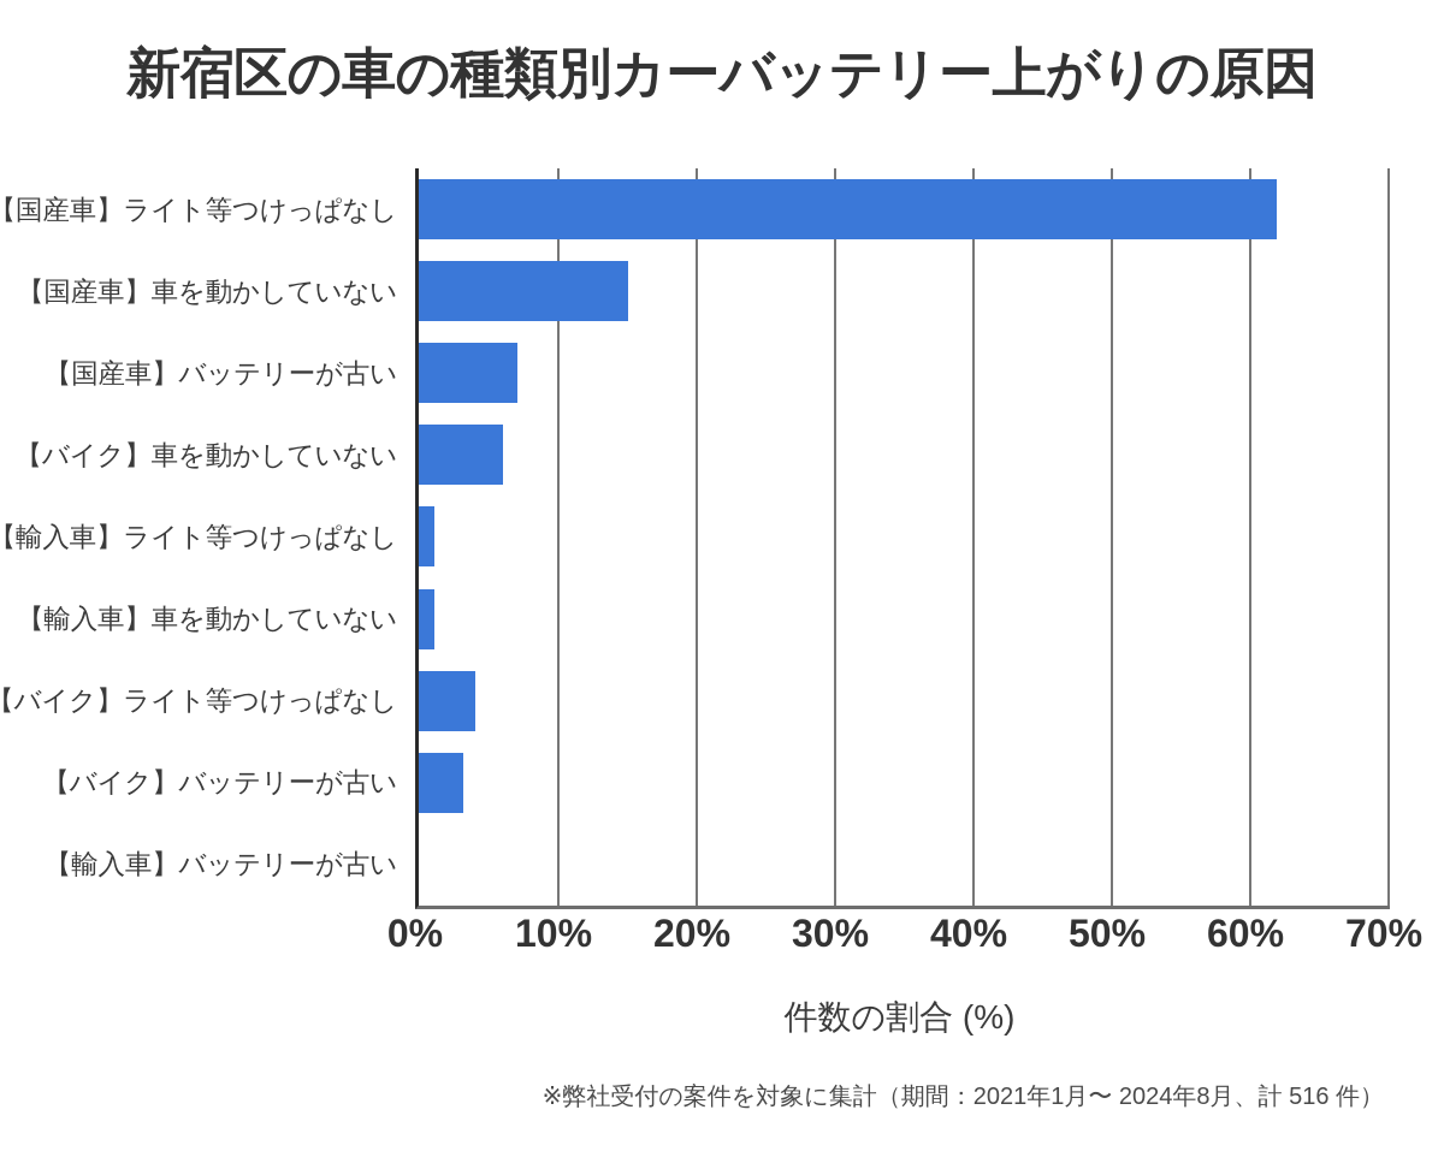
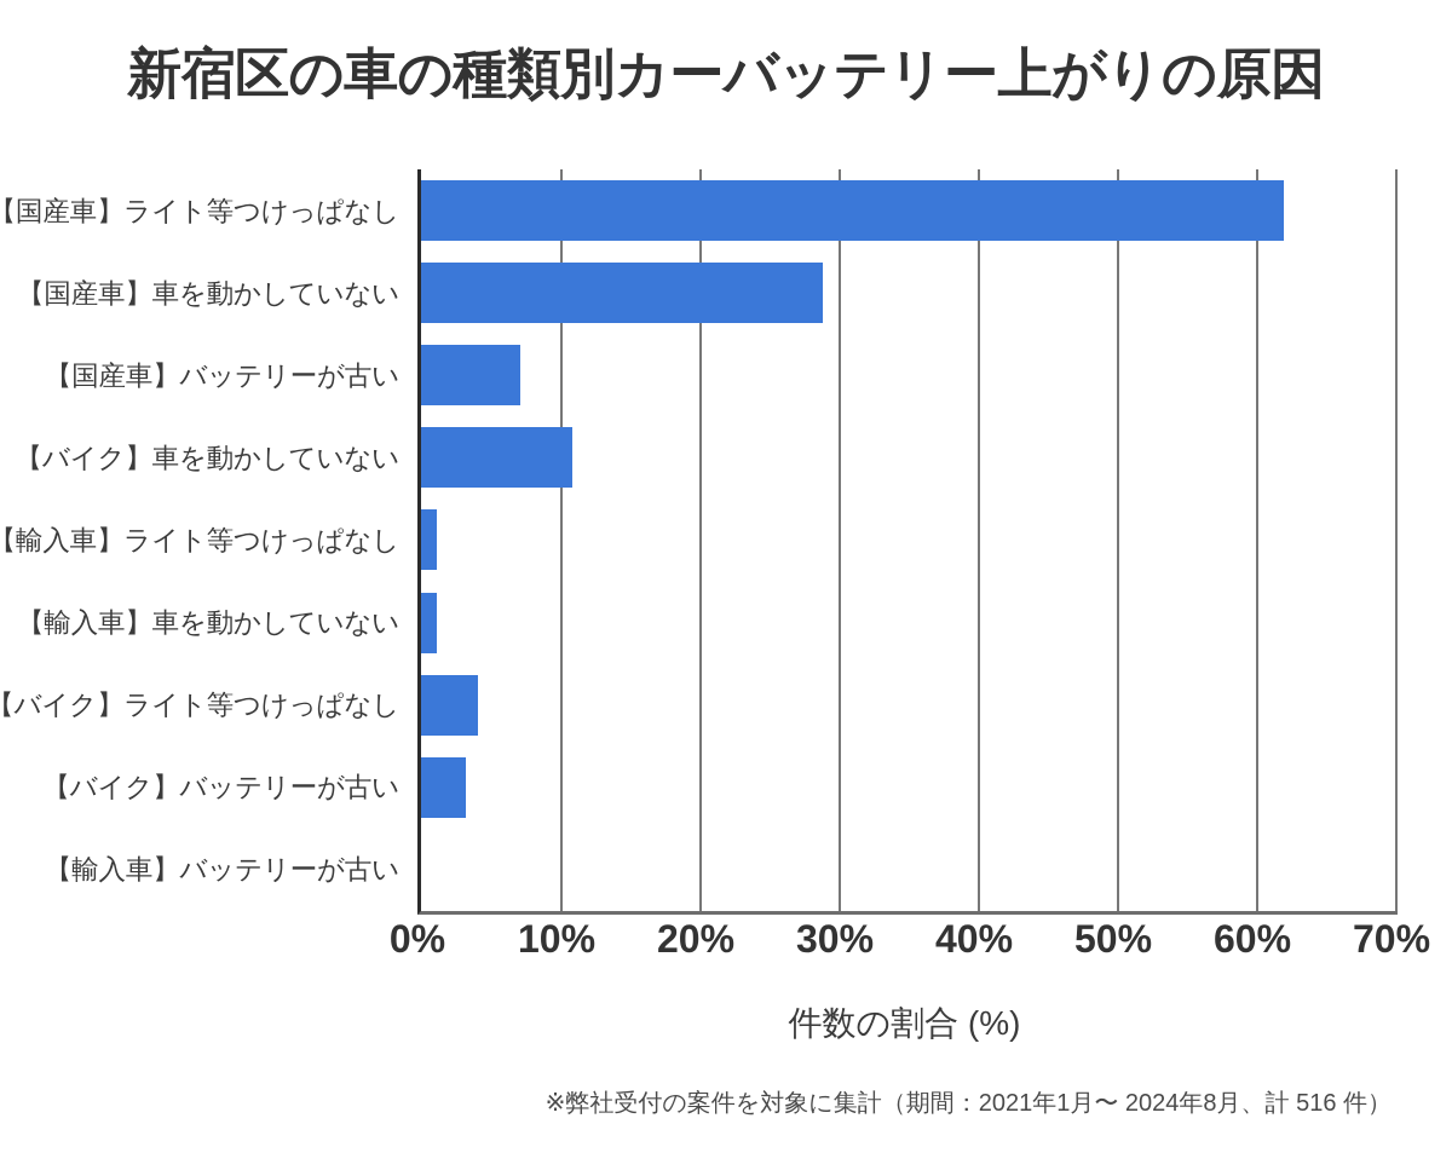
【国産車】車を動かしていない: 15.1% -> 28.9%
【バイク】車を動かしていない: 6.1% -> 10.9%
